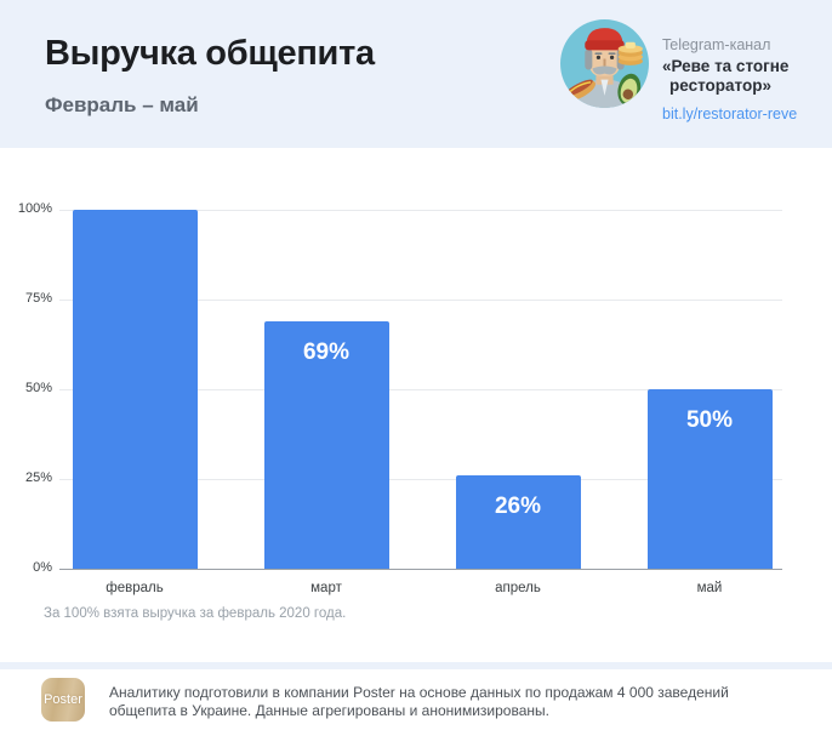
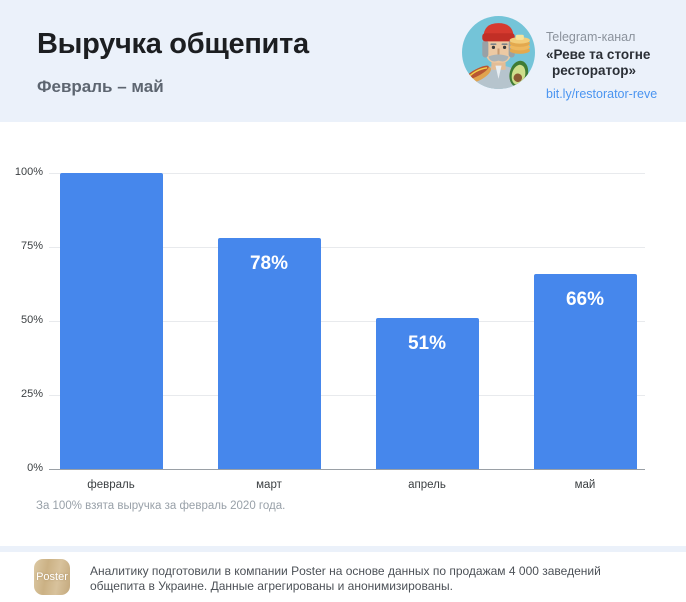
март: 69% -> 78%
апрель: 26% -> 51%
май: 50% -> 66%
